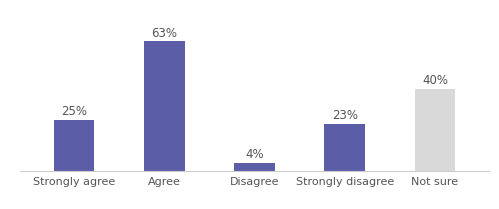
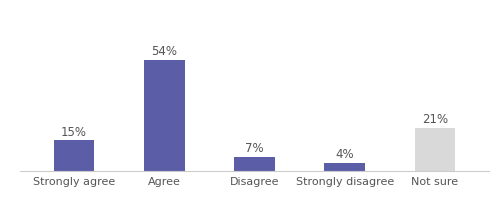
Strongly agree: 25% -> 15%
Agree: 63% -> 54%
Disagree: 4% -> 7%
Strongly disagree: 23% -> 4%
Not sure: 40% -> 21%
